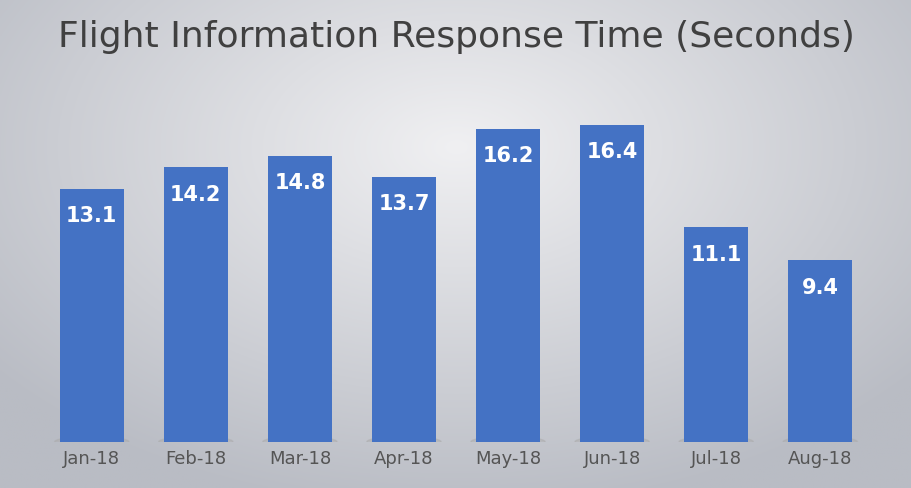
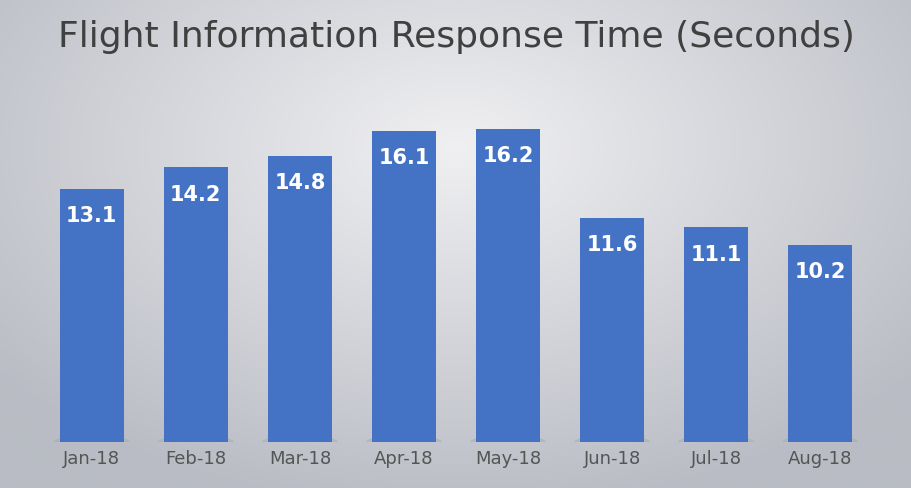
Apr-18: 13.7 -> 16.1
Jun-18: 16.4 -> 11.6
Aug-18: 9.4 -> 10.2
